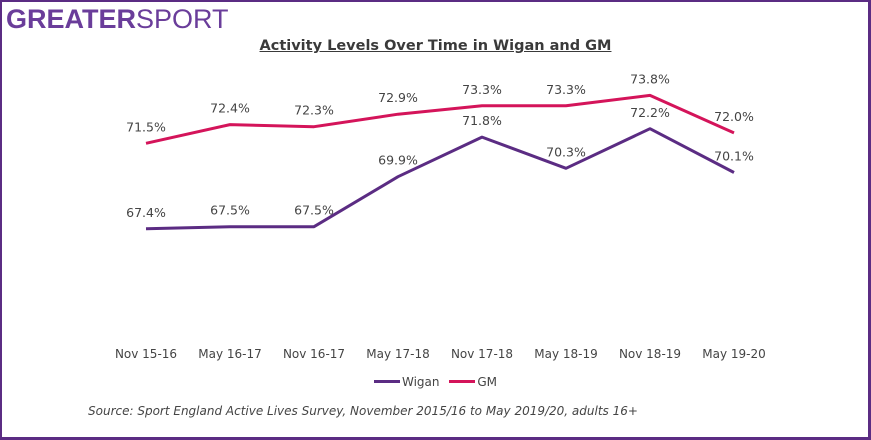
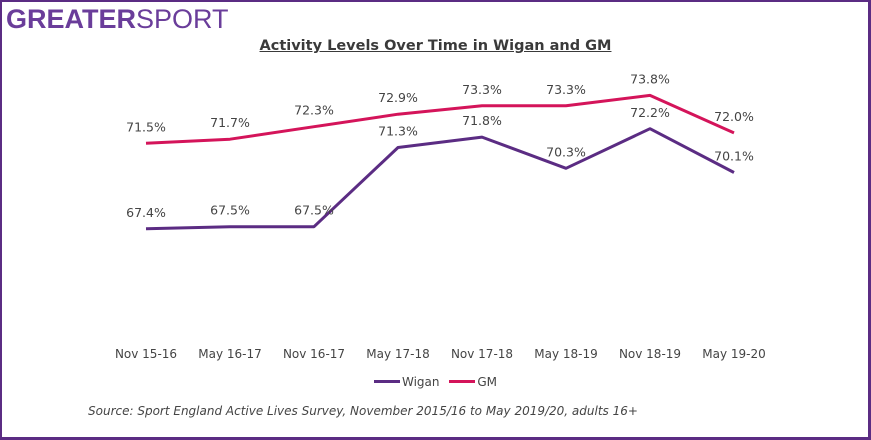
GM/May 16-17: 72.4% -> 71.7%
Wigan/May 17-18: 69.9% -> 71.3%
